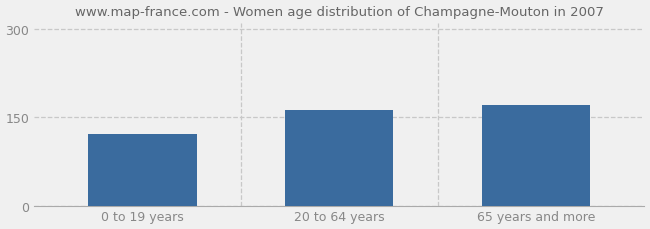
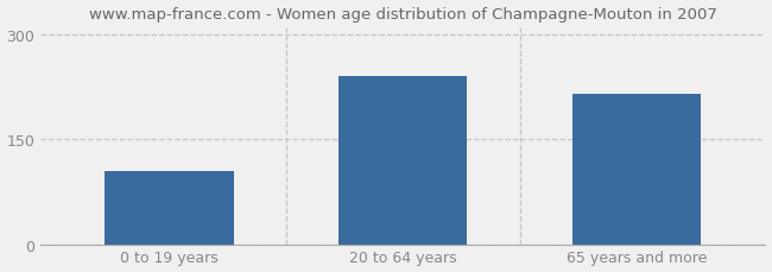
0 to 19 years: 122 -> 105
20 to 64 years: 162 -> 240
65 years and more: 170 -> 215
